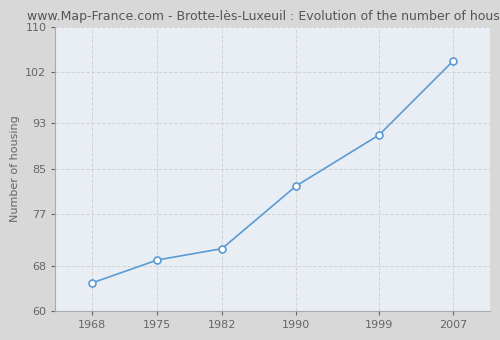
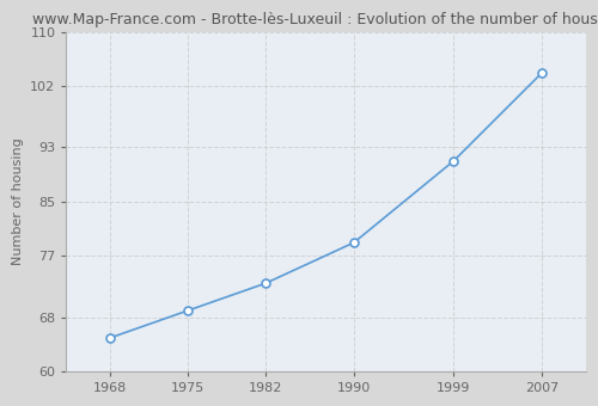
1982: 71 -> 73
1990: 82 -> 79
